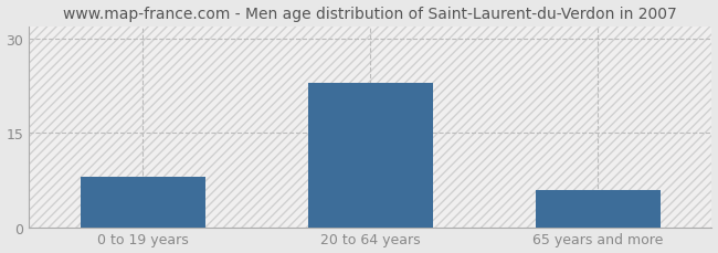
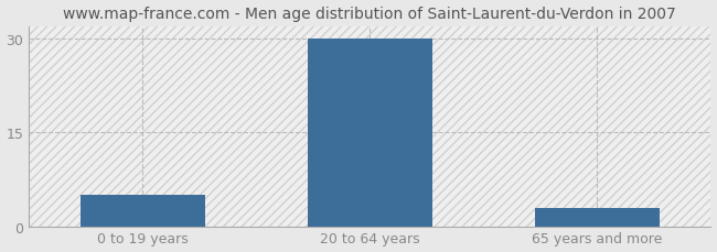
0 to 19 years: 8 -> 5
20 to 64 years: 23 -> 30
65 years and more: 6 -> 3
